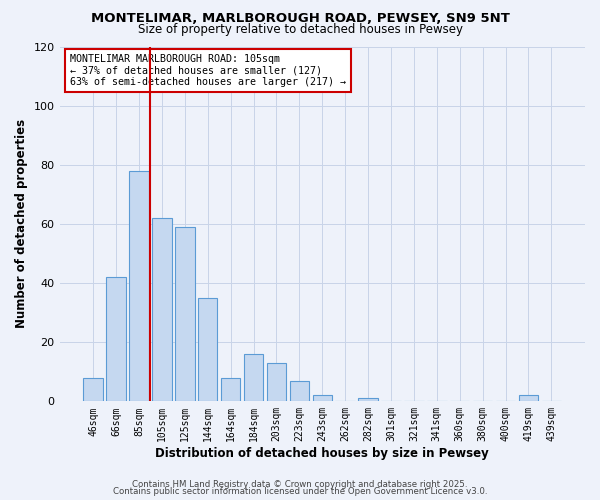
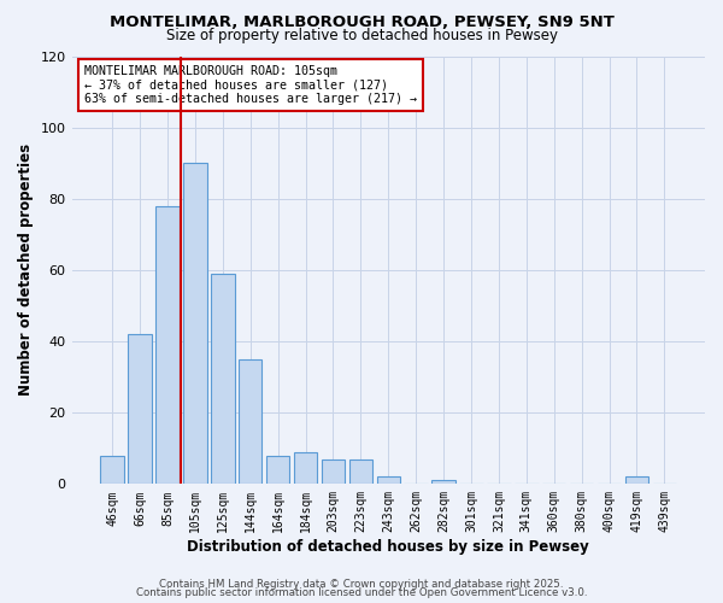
105sqm: 62 -> 90
184sqm: 16 -> 9
203sqm: 13 -> 7
